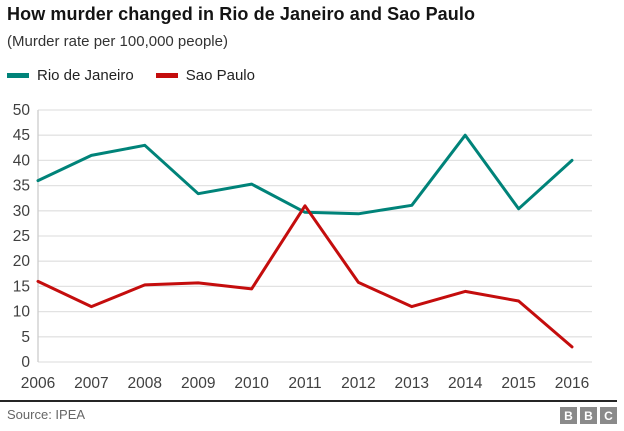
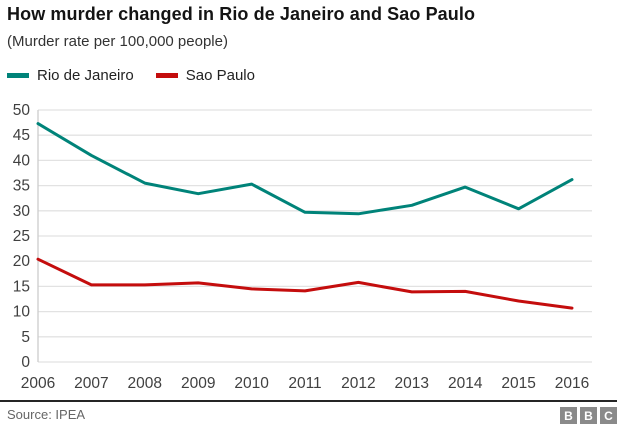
Rio de Janeiro/2006: 36 -> 47
Sao Paulo/2006: 16 -> 20
Sao Paulo/2007: 11 -> 15
Rio de Janeiro/2008: 43 -> 36
Sao Paulo/2011: 31 -> 14
Sao Paulo/2013: 11 -> 14
Rio de Janeiro/2014: 45 -> 35
Rio de Janeiro/2016: 40 -> 36
Sao Paulo/2016: 3 -> 11
